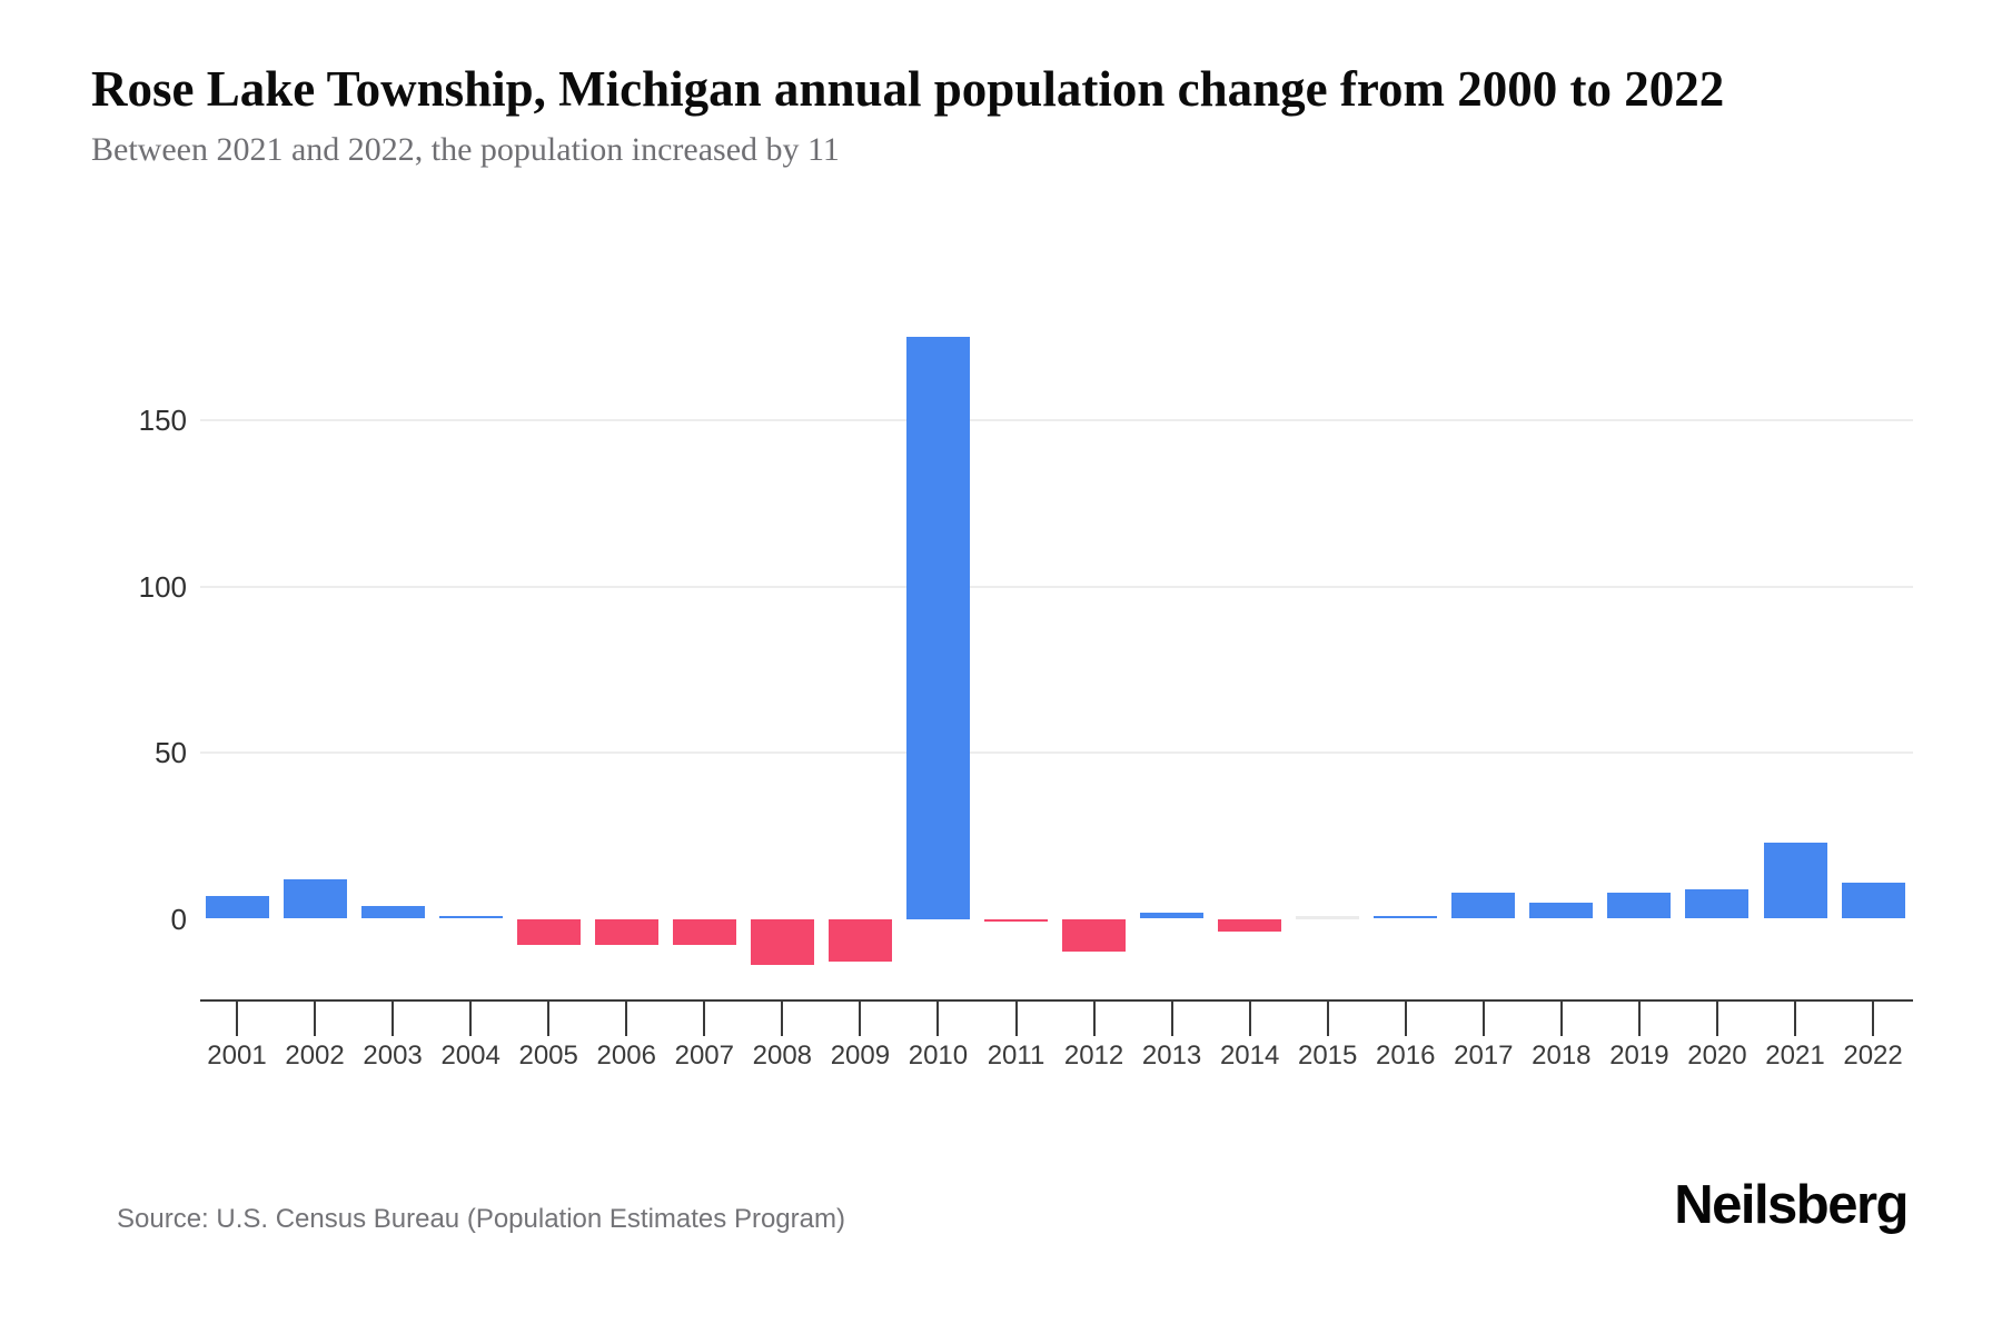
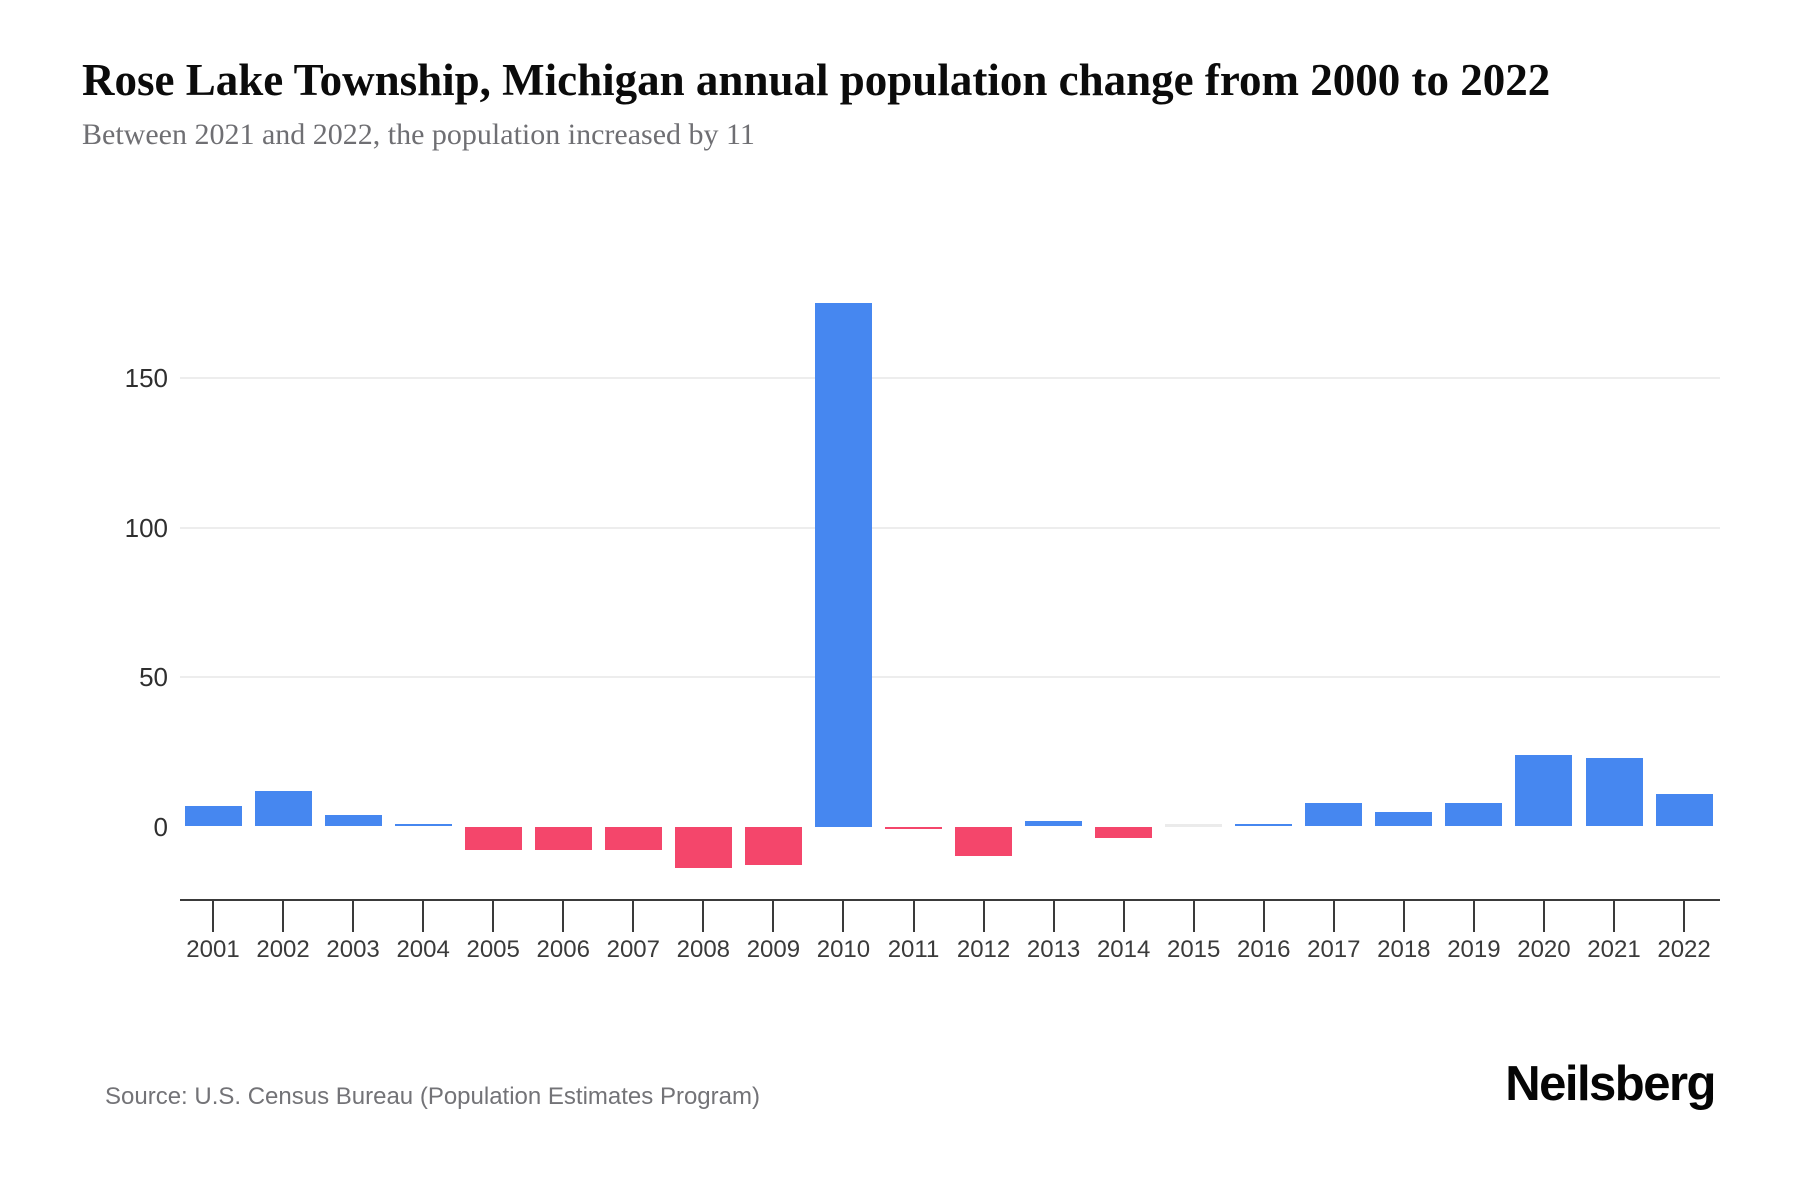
2020: 9 -> 24
